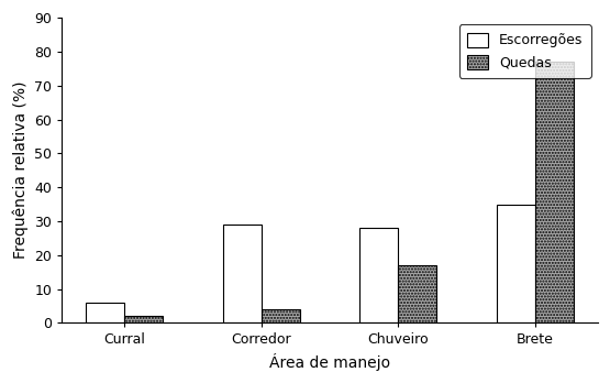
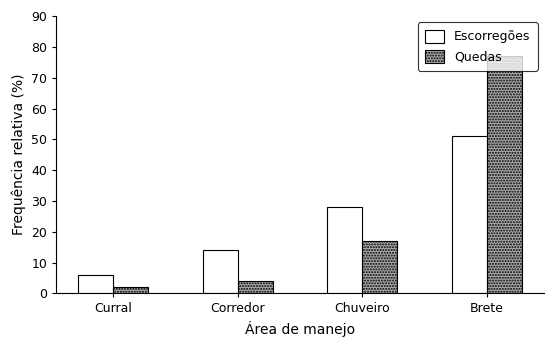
Escorregões/Corredor: 29 -> 14
Escorregões/Brete: 35 -> 51
